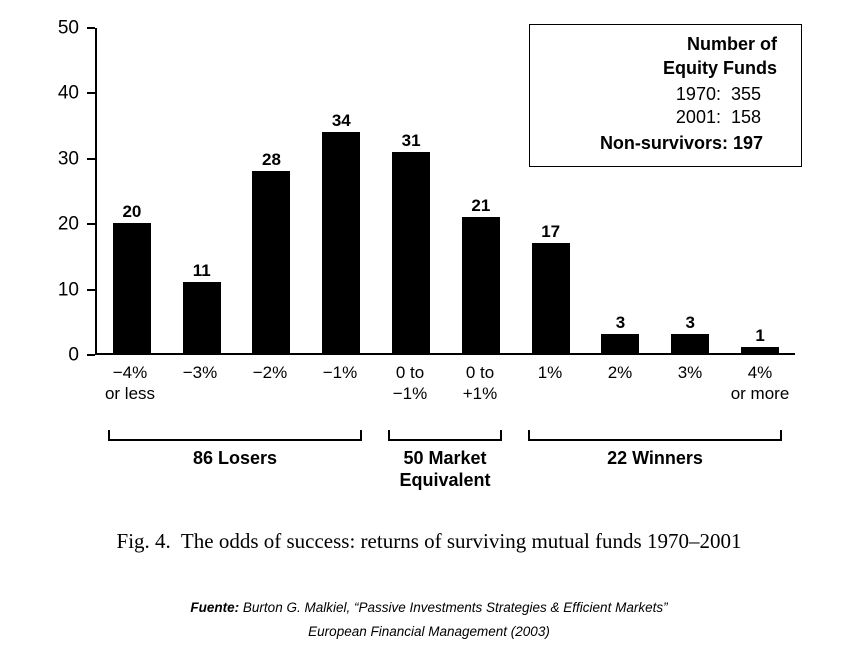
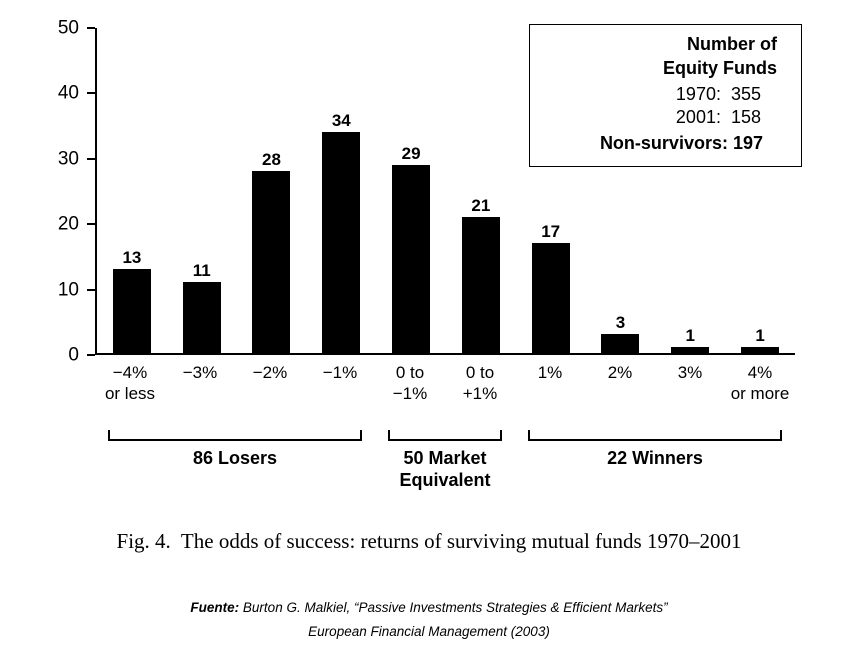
−4% or less: 20 -> 13
0 to −1%: 31 -> 29
3%: 3 -> 1
